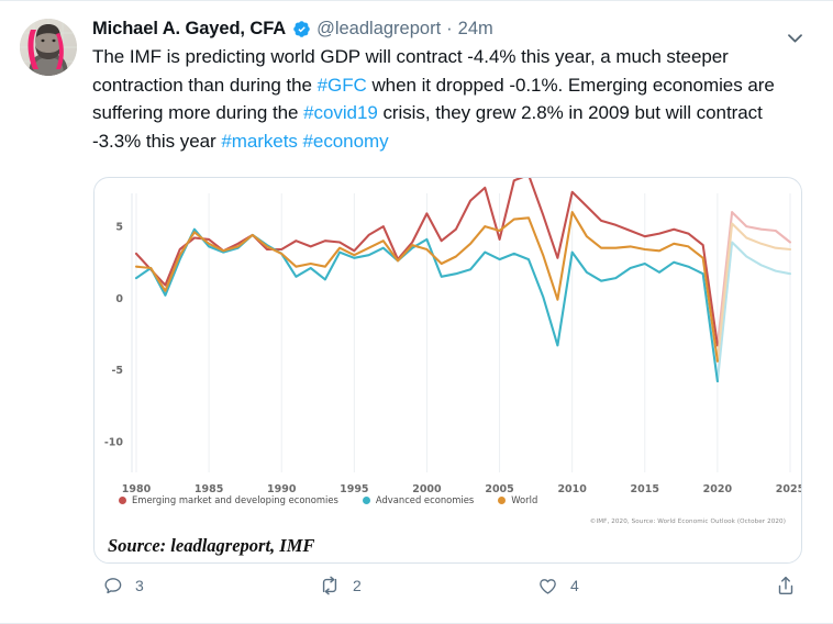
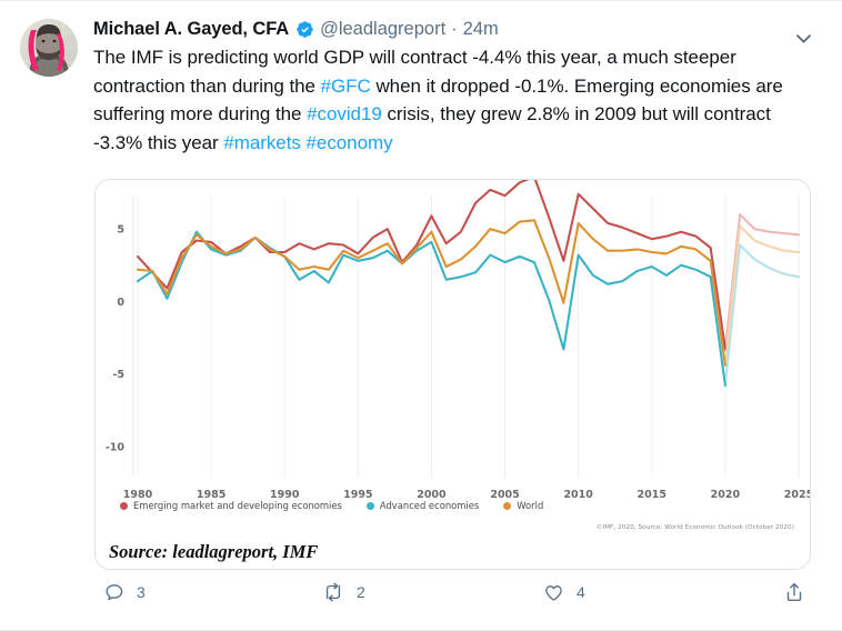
World/2000: 3.4 -> 4.8
Emerging market and developing economies/2005: 4.1 -> 7.3
World/2010: 6.0 -> 5.4
Emerging market and developing economies/2025: 3.9 -> 4.6
